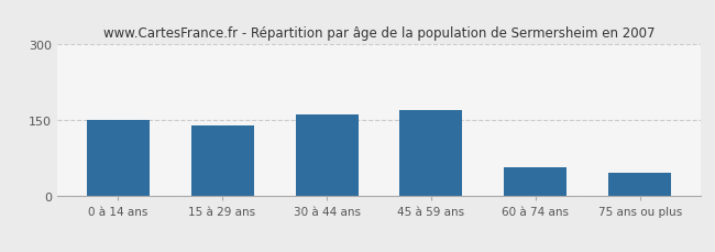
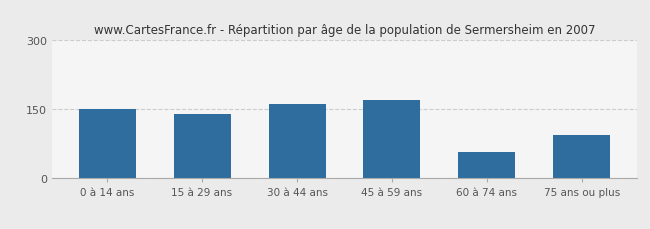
75 ans ou plus: 47 -> 95
